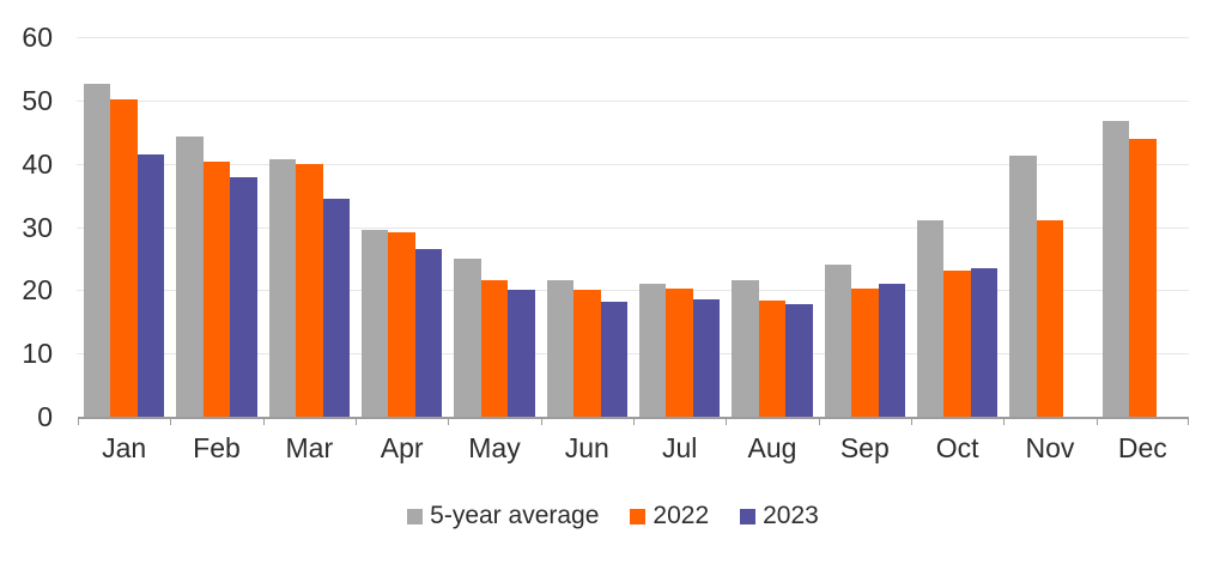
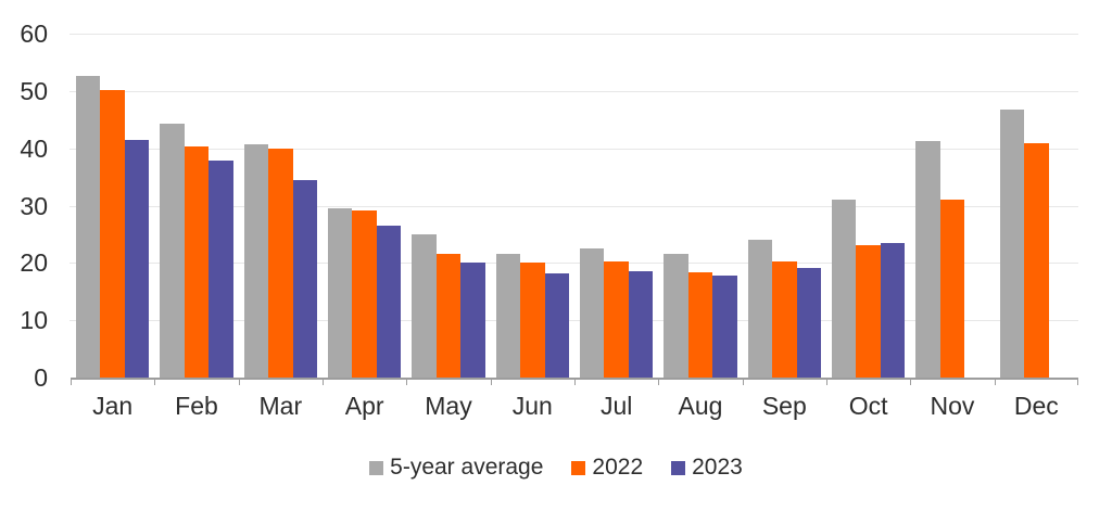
5-year average/Jul: 21 -> 23
2023/Sep: 21 -> 19
2022/Dec: 44 -> 41
